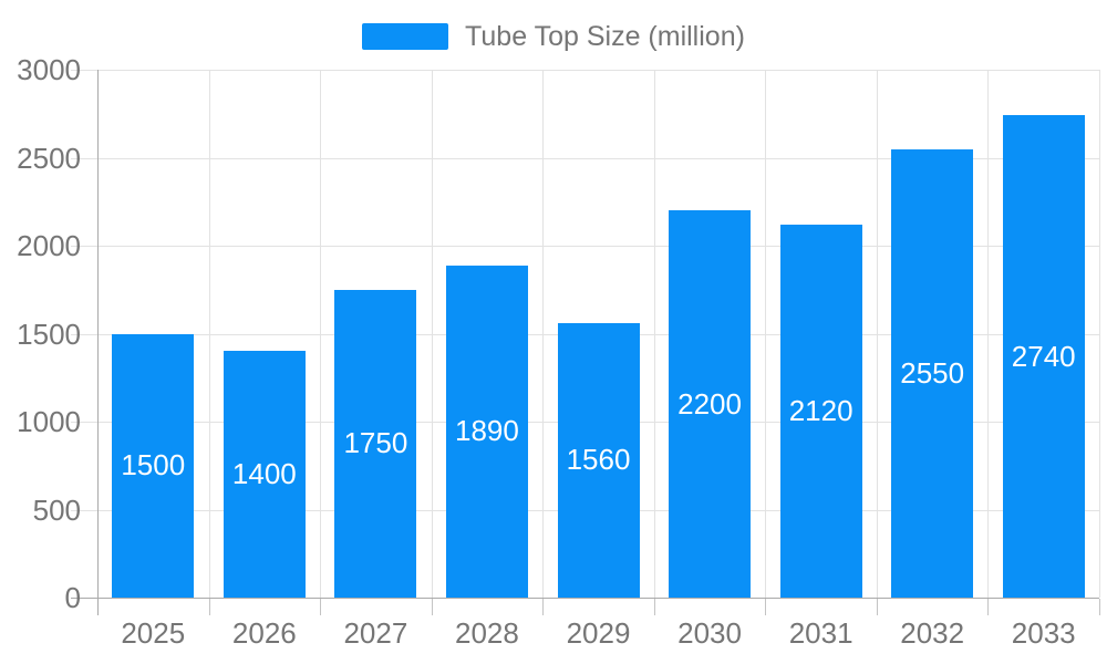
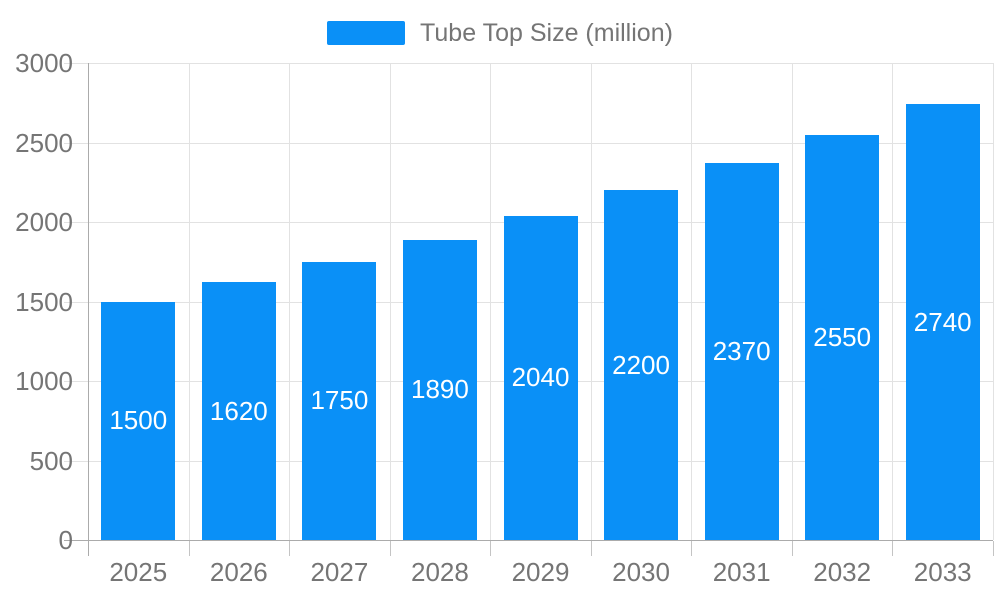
2026: 1400 -> 1620
2029: 1560 -> 2040
2031: 2120 -> 2370
